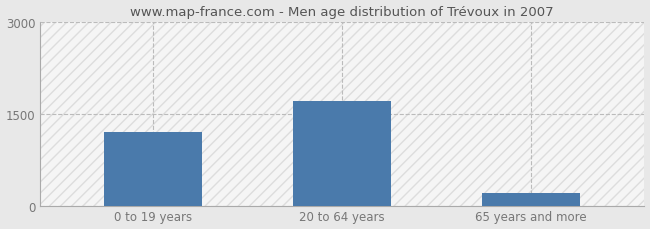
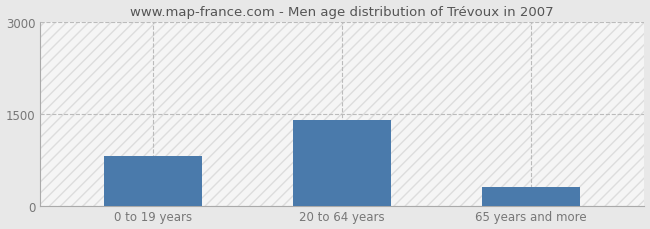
0 to 19 years: 1200 -> 800
20 to 64 years: 1700 -> 1400
65 years and more: 200 -> 300
